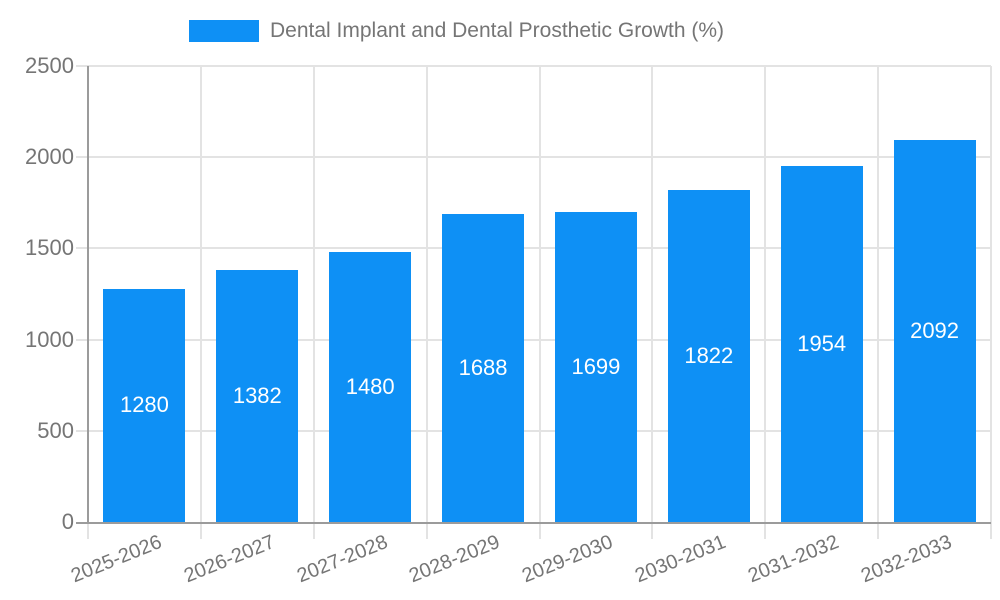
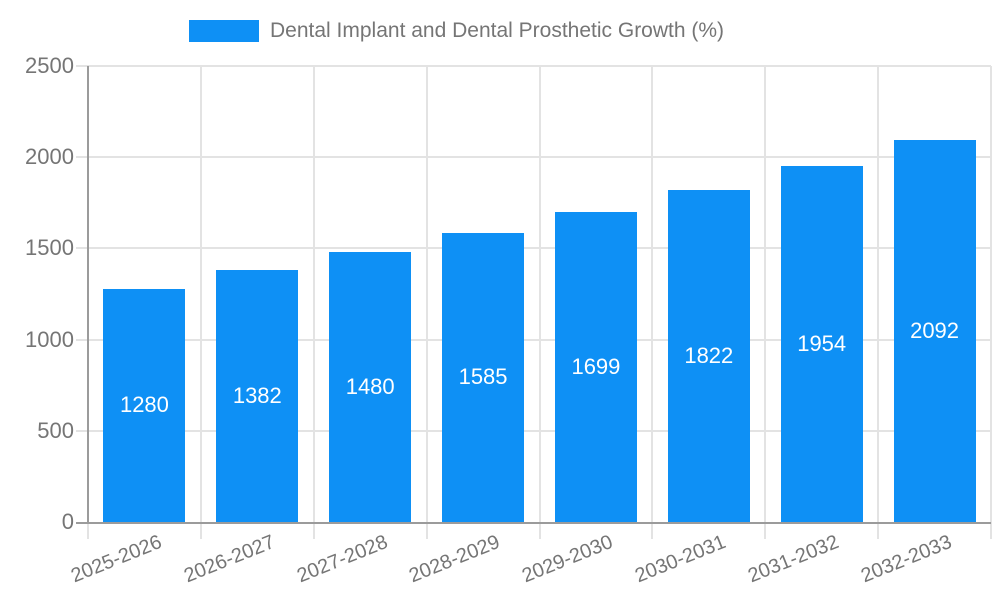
2028-2029: 1688 -> 1585
